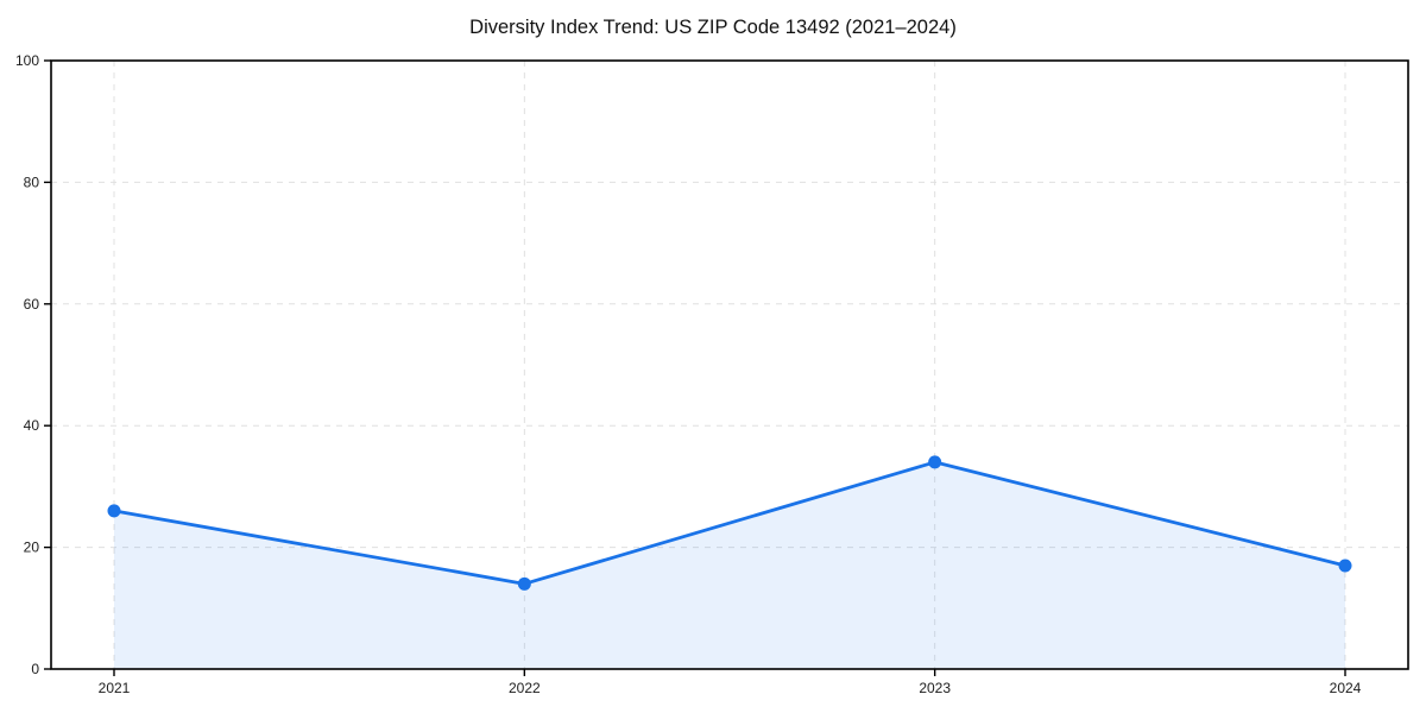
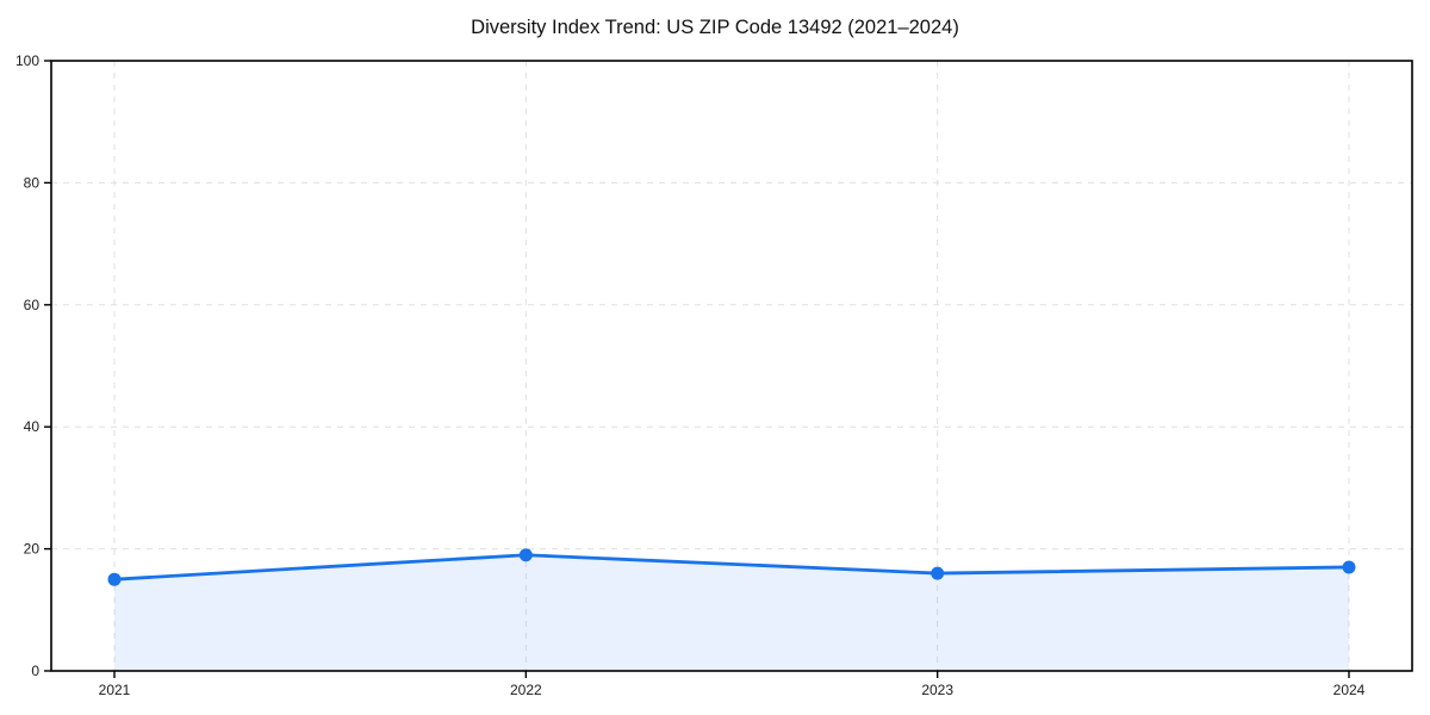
2021: 26 -> 15
2022: 14 -> 19
2023: 34 -> 16
